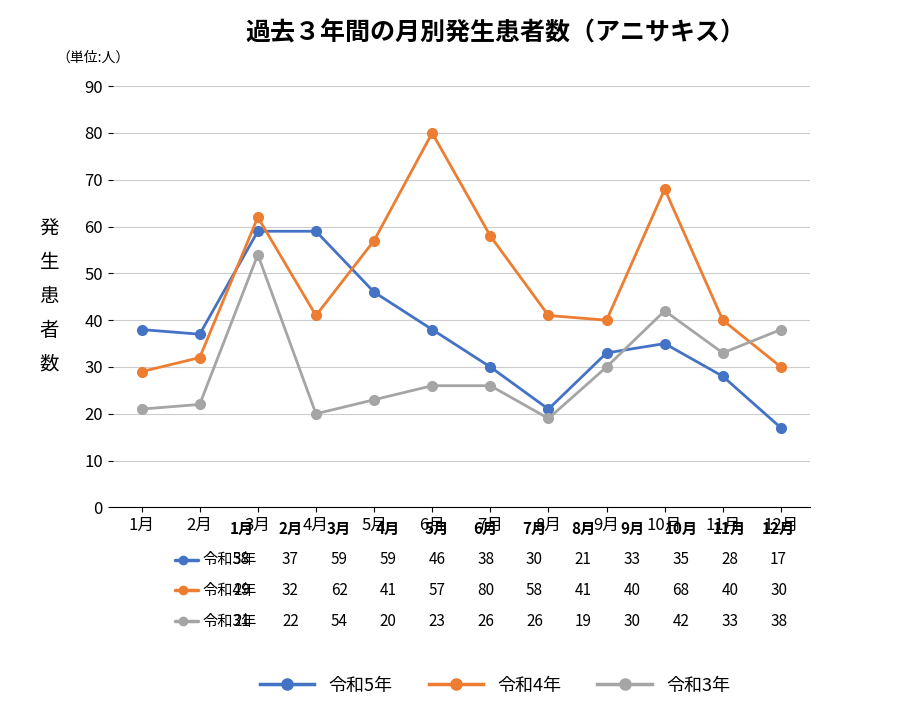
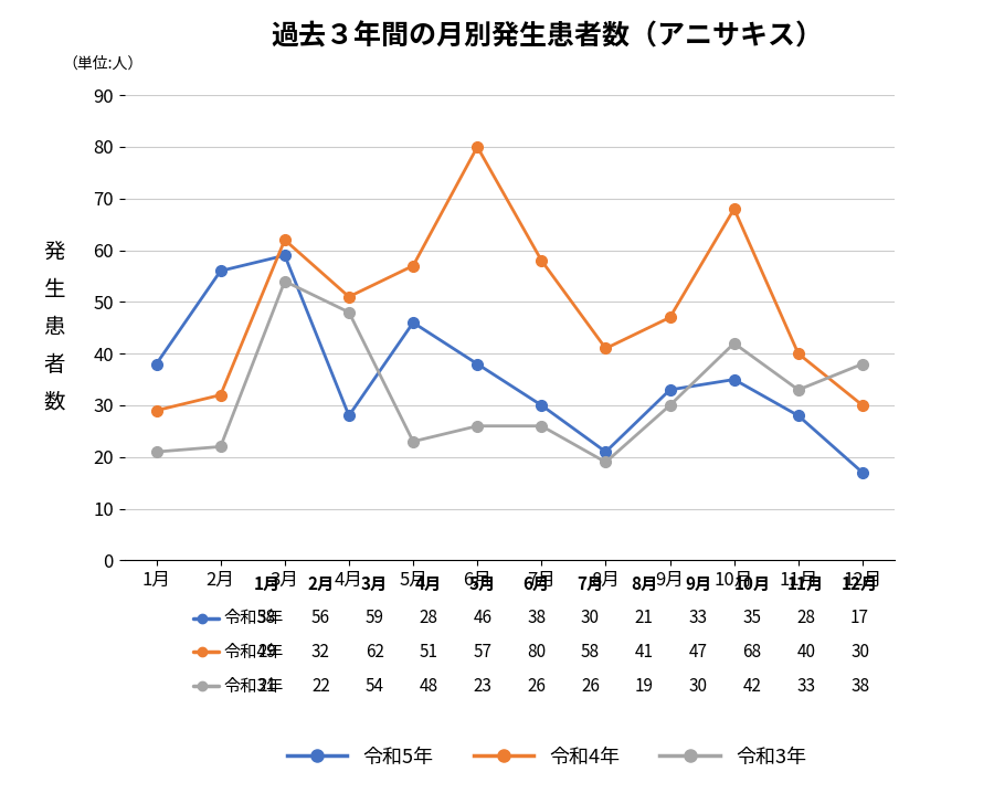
令和5年/2月: 37 -> 56
令和5年/4月: 59 -> 28
令和4年/4月: 41 -> 51
令和3年/4月: 20 -> 48
令和4年/9月: 40 -> 47
